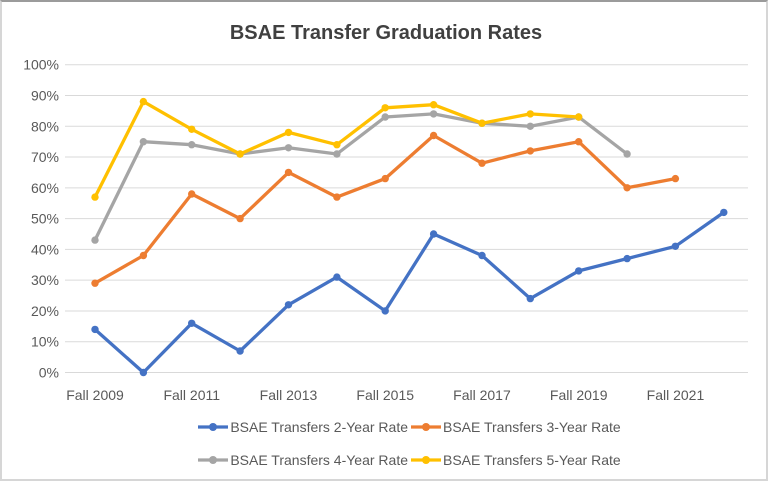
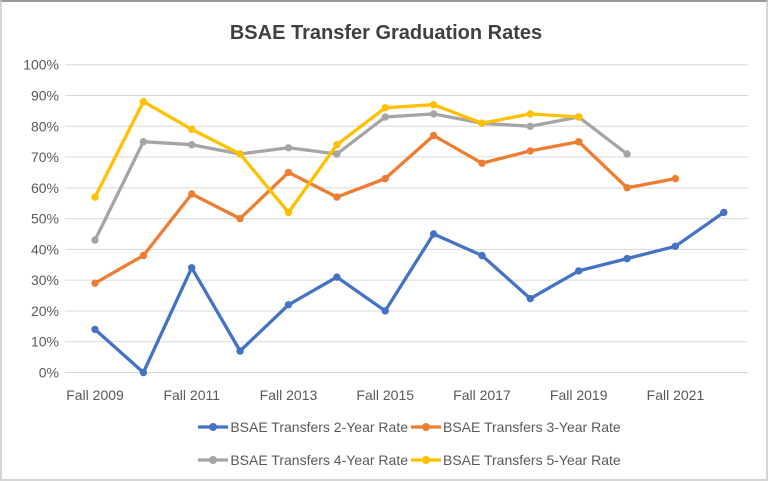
BSAE Transfers 2-Year Rate/Fall 2011: 16% -> 34%
BSAE Transfers 5-Year Rate/Fall 2013: 78% -> 52%
